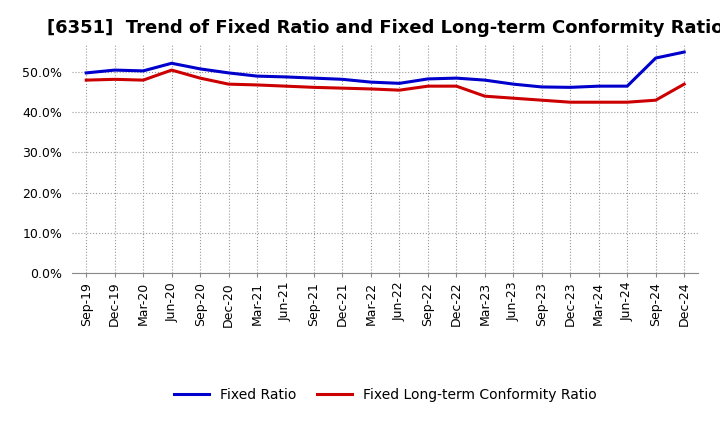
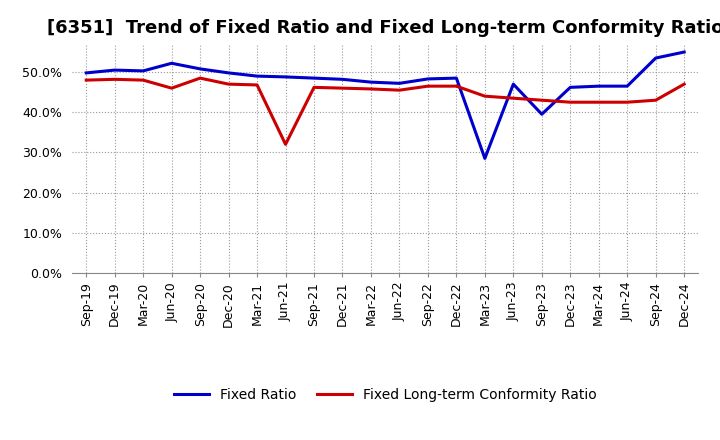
Fixed Long-term Conformity Ratio/Jun-20: 50.5% -> 46.0%
Fixed Long-term Conformity Ratio/Jun-21: 46.5% -> 32.0%
Fixed Ratio/Mar-23: 48.0% -> 28.5%
Fixed Ratio/Sep-23: 46.3% -> 39.5%
